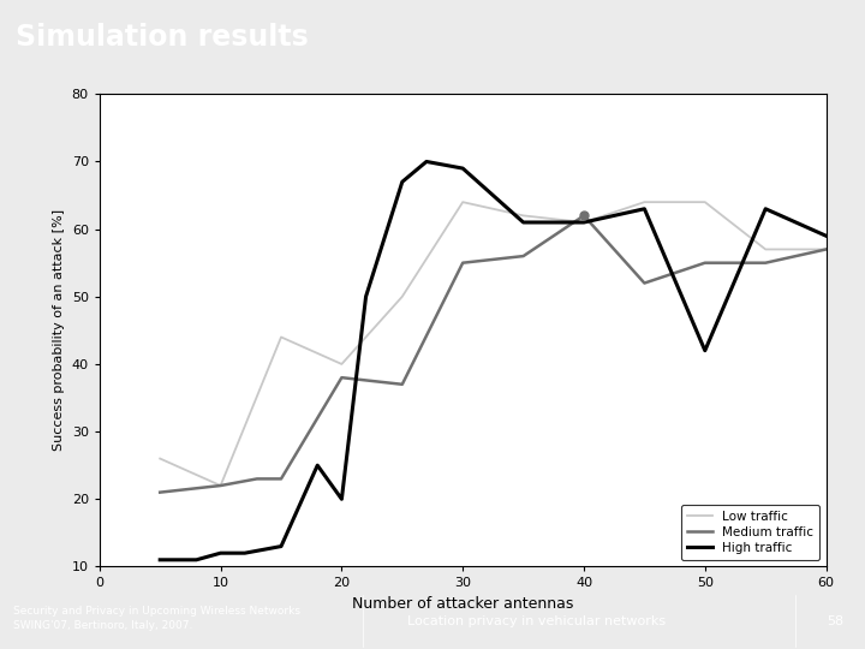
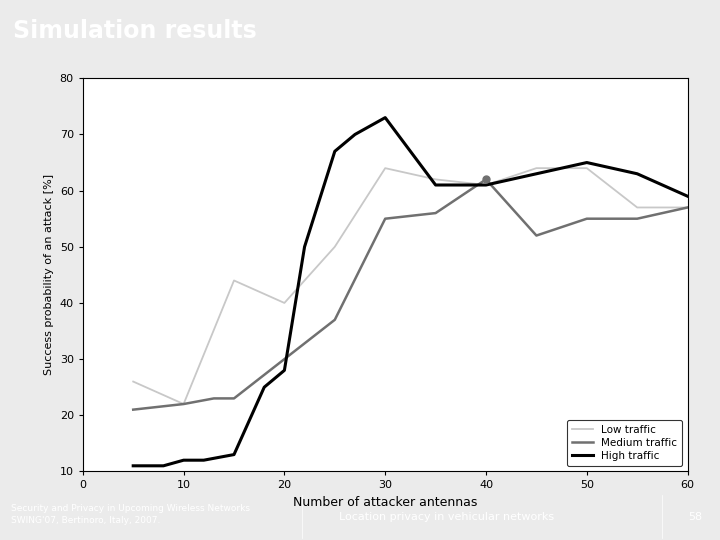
Medium traffic/20: 38 -> 30
High traffic/20: 20 -> 28
High traffic/30: 69 -> 73
High traffic/50: 42 -> 65
